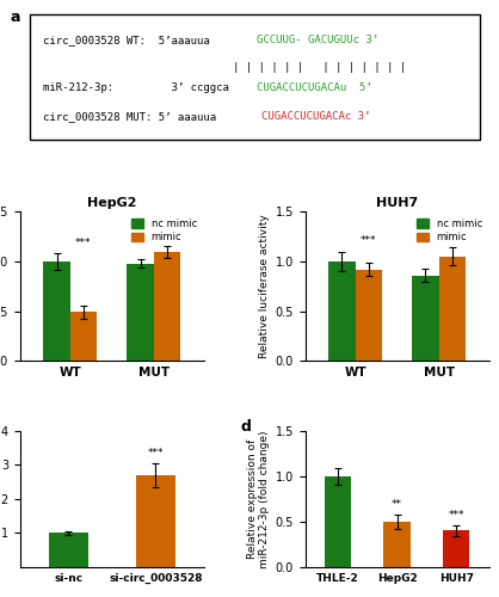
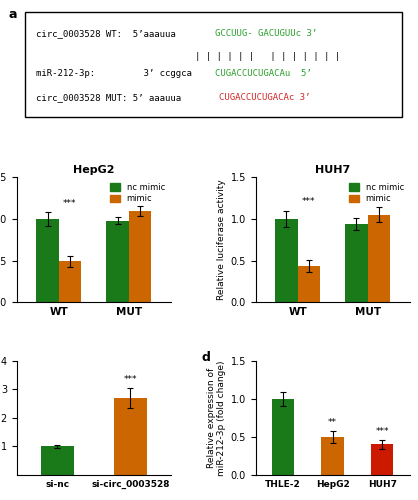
HUH7/mimic/WT: 0.92 -> 0.44
HUH7/nc mimic/MUT: 0.86 -> 0.94
